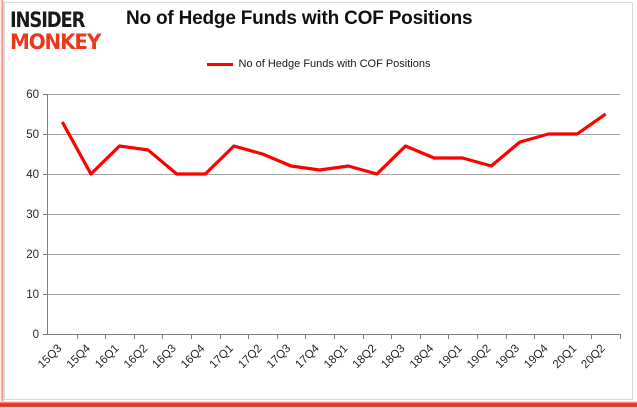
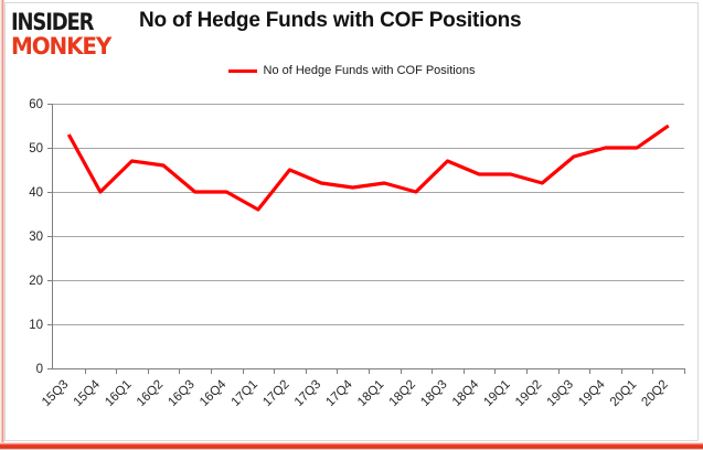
17Q1: 47 -> 36
